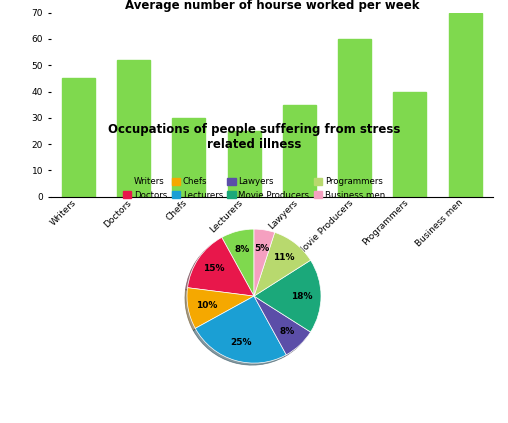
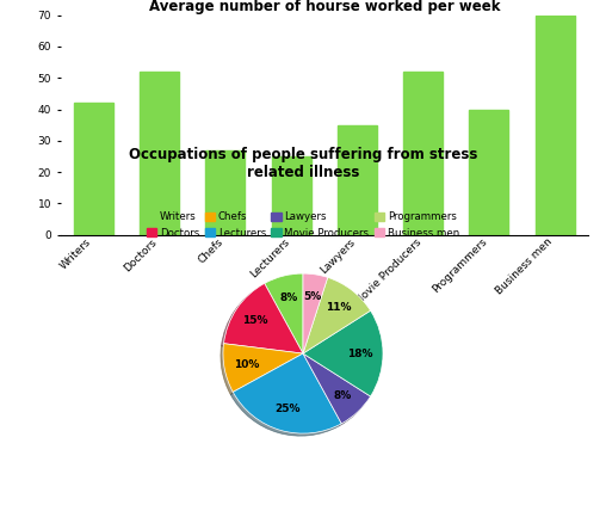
Writers: 45 -> 42
Chefs: 30 -> 27
Movie Producers: 60 -> 52
